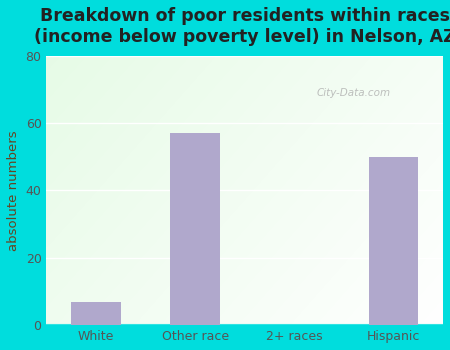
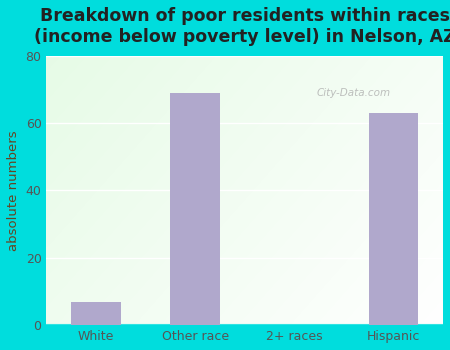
Other race: 57 -> 69
Hispanic: 50 -> 63
